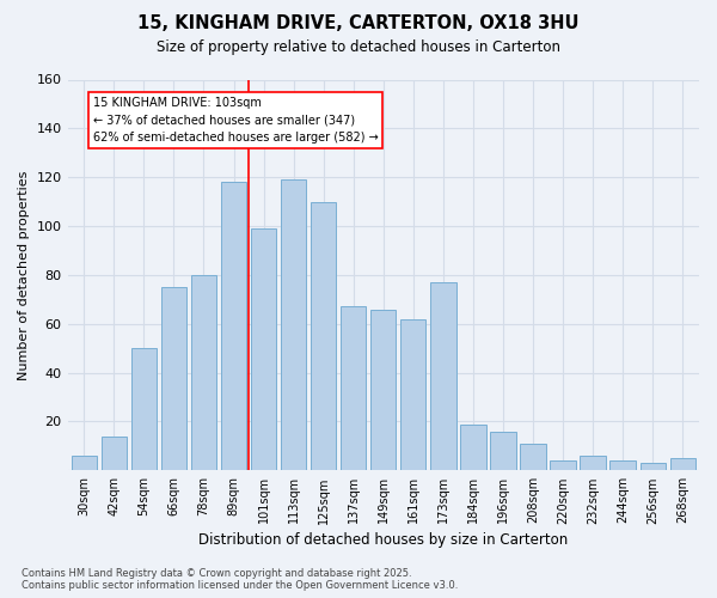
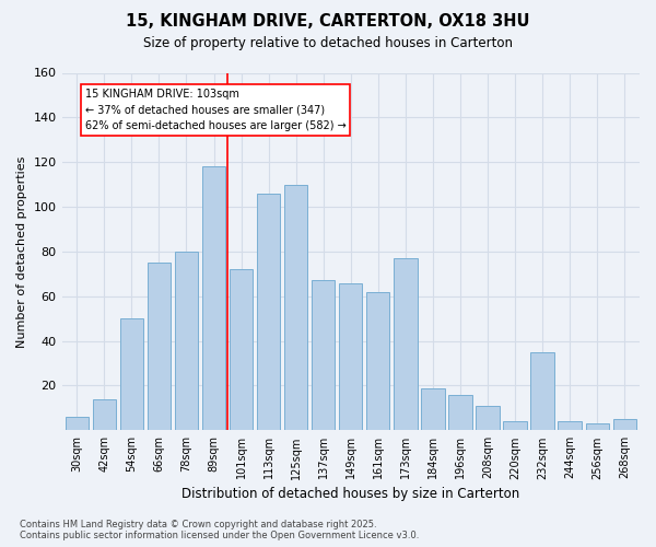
101sqm: 99 -> 72
113sqm: 119 -> 106
232sqm: 6 -> 35
